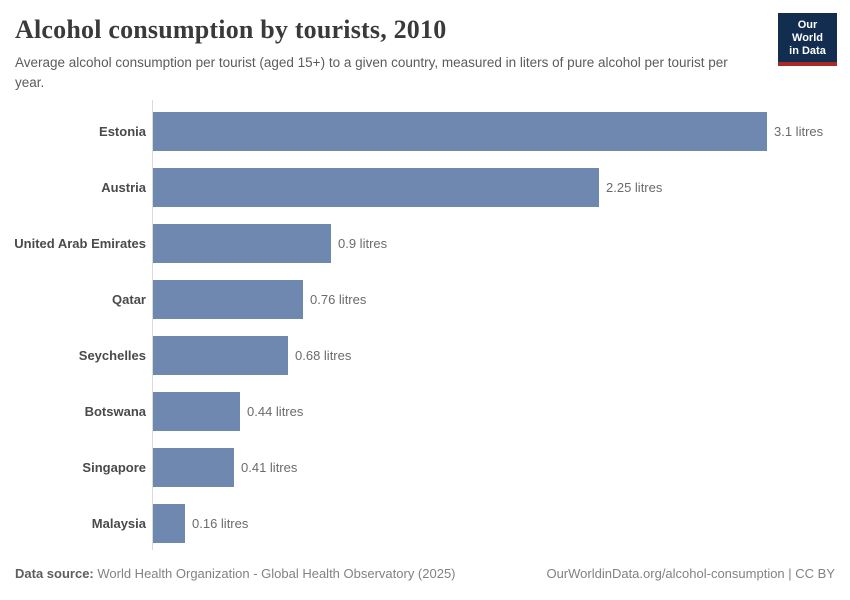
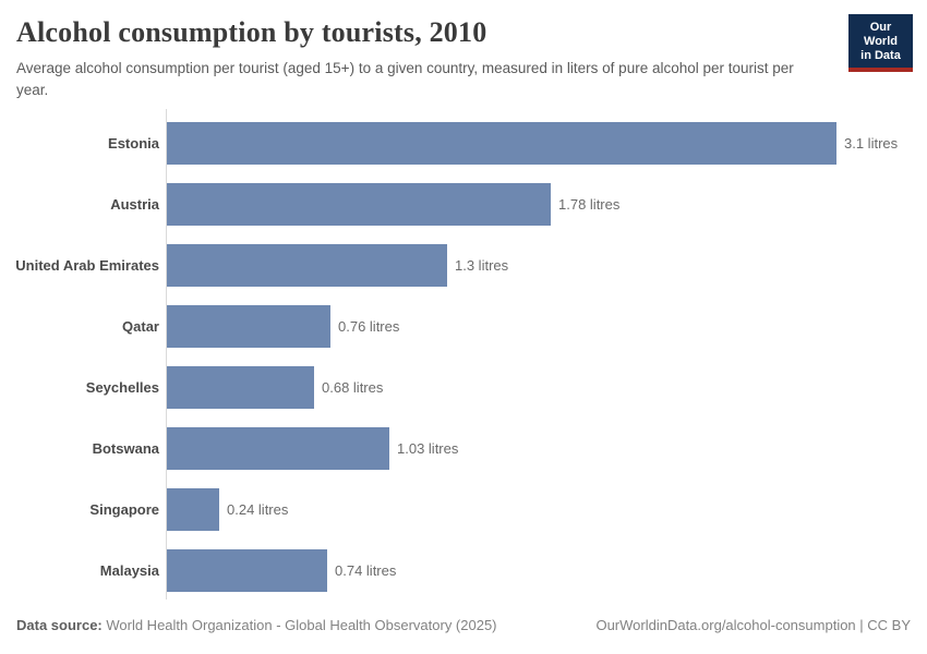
Austria: 2.25 -> 1.78
United Arab Emirates: 0.9 -> 1.3
Botswana: 0.44 -> 1.03
Singapore: 0.41 -> 0.24
Malaysia: 0.16 -> 0.74
